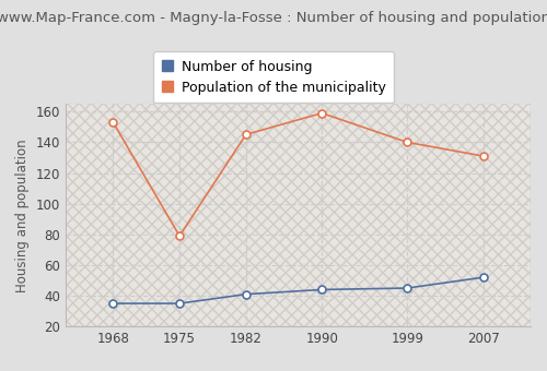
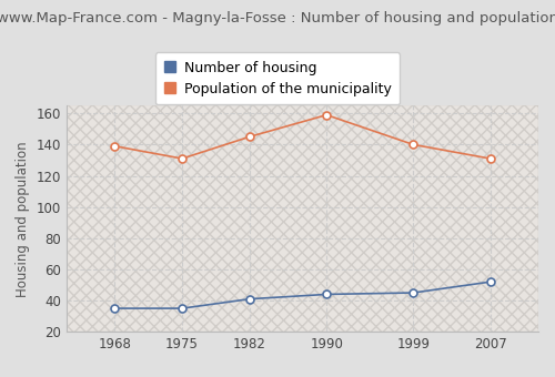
Population of the municipality/1968: 153 -> 139
Population of the municipality/1975: 79 -> 131
